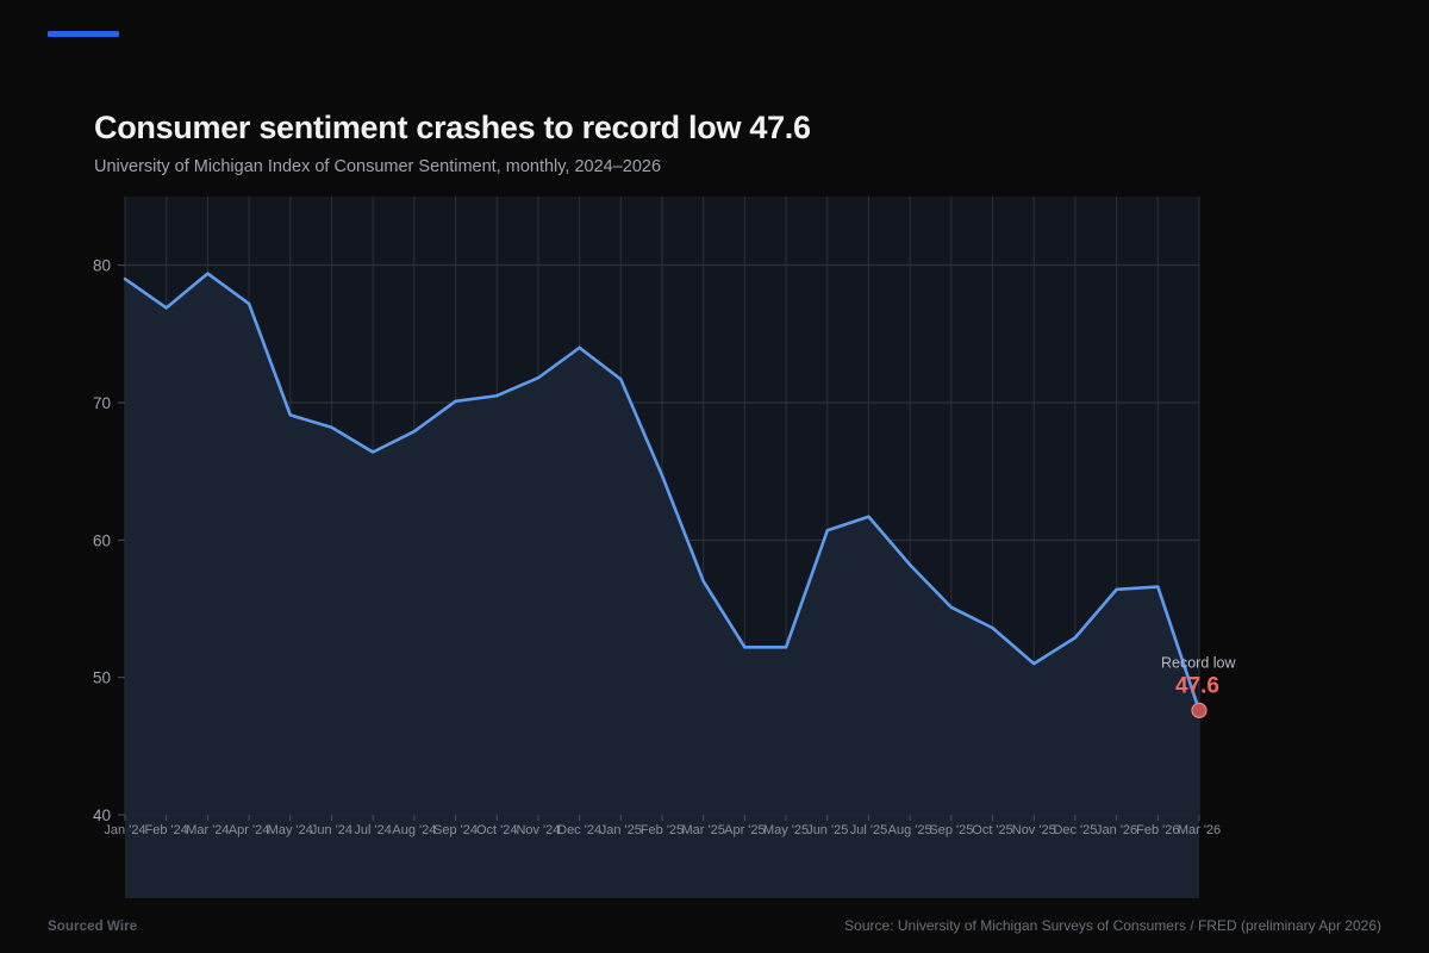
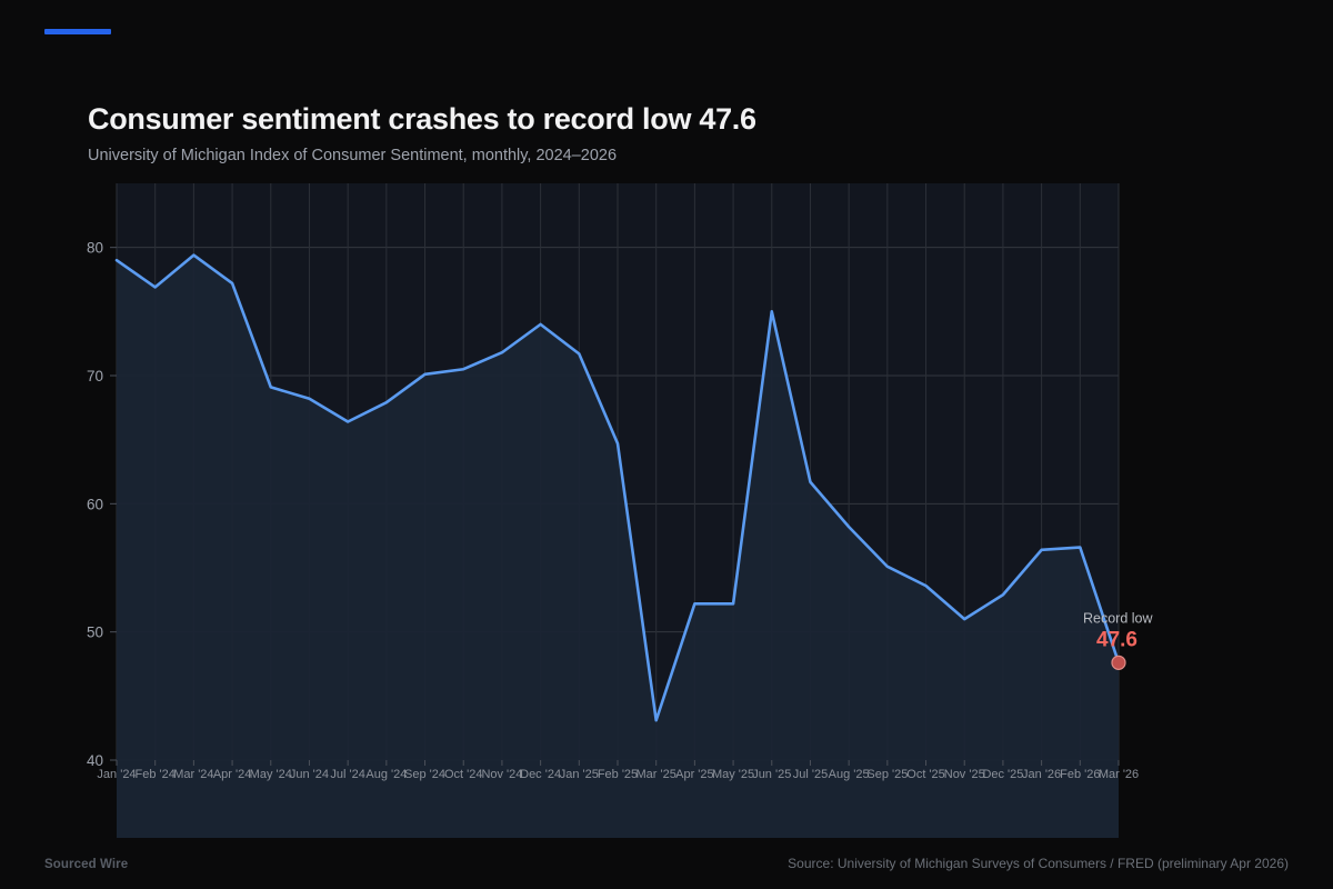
Mar '25: 57.0 -> 43.1
Jun '25: 60.7 -> 75.0
